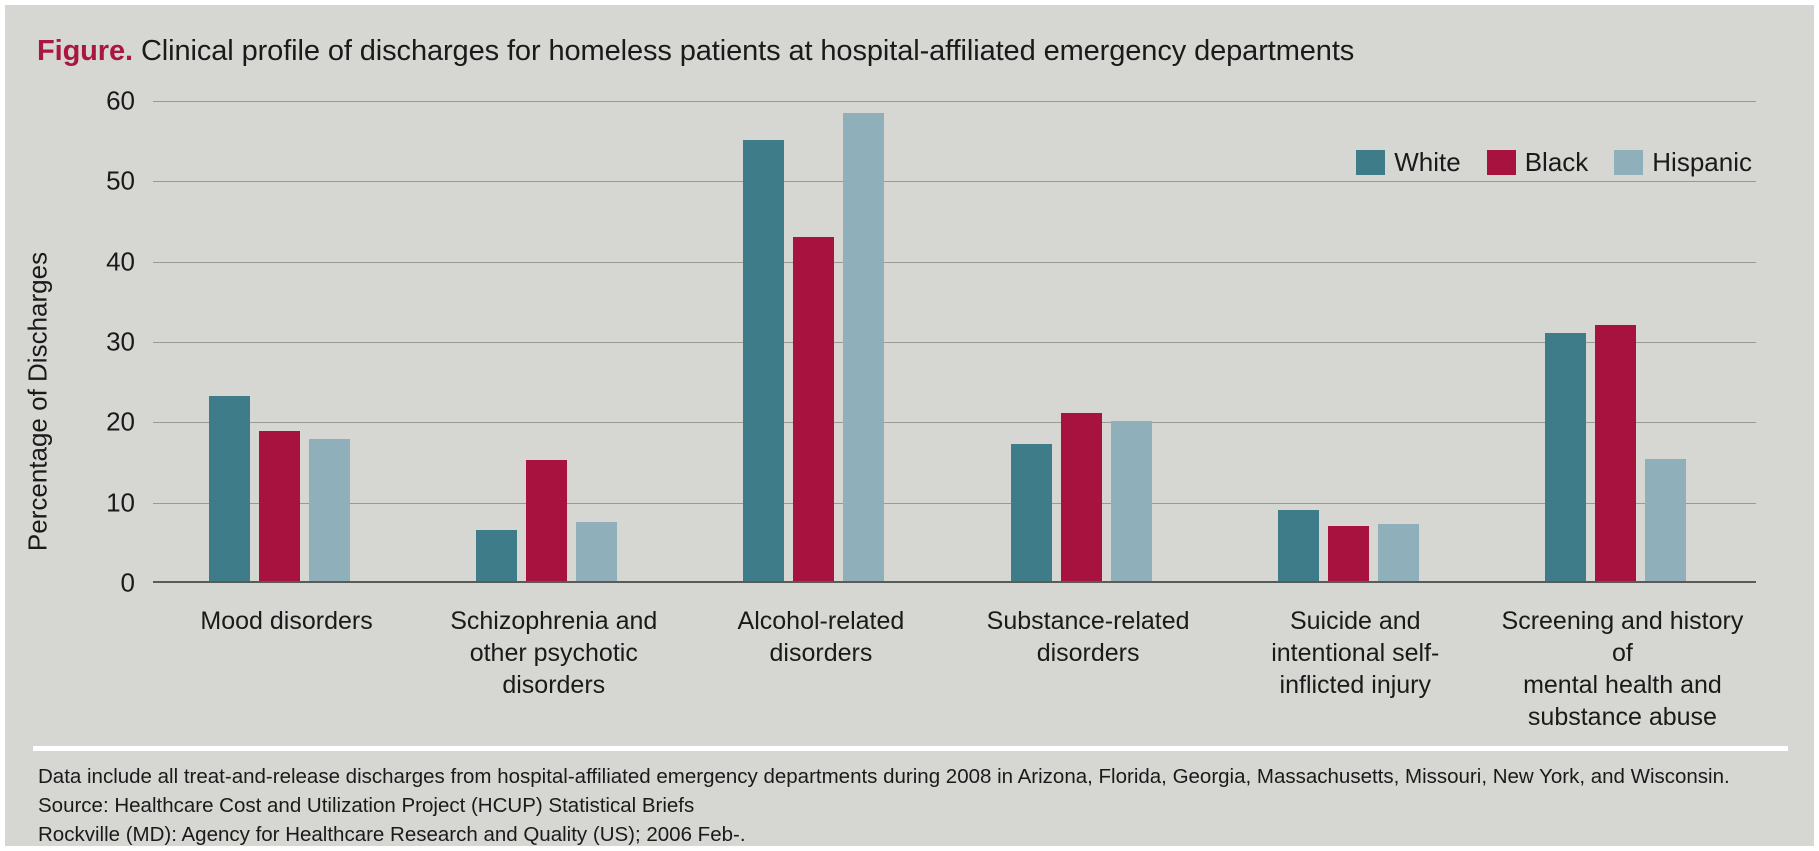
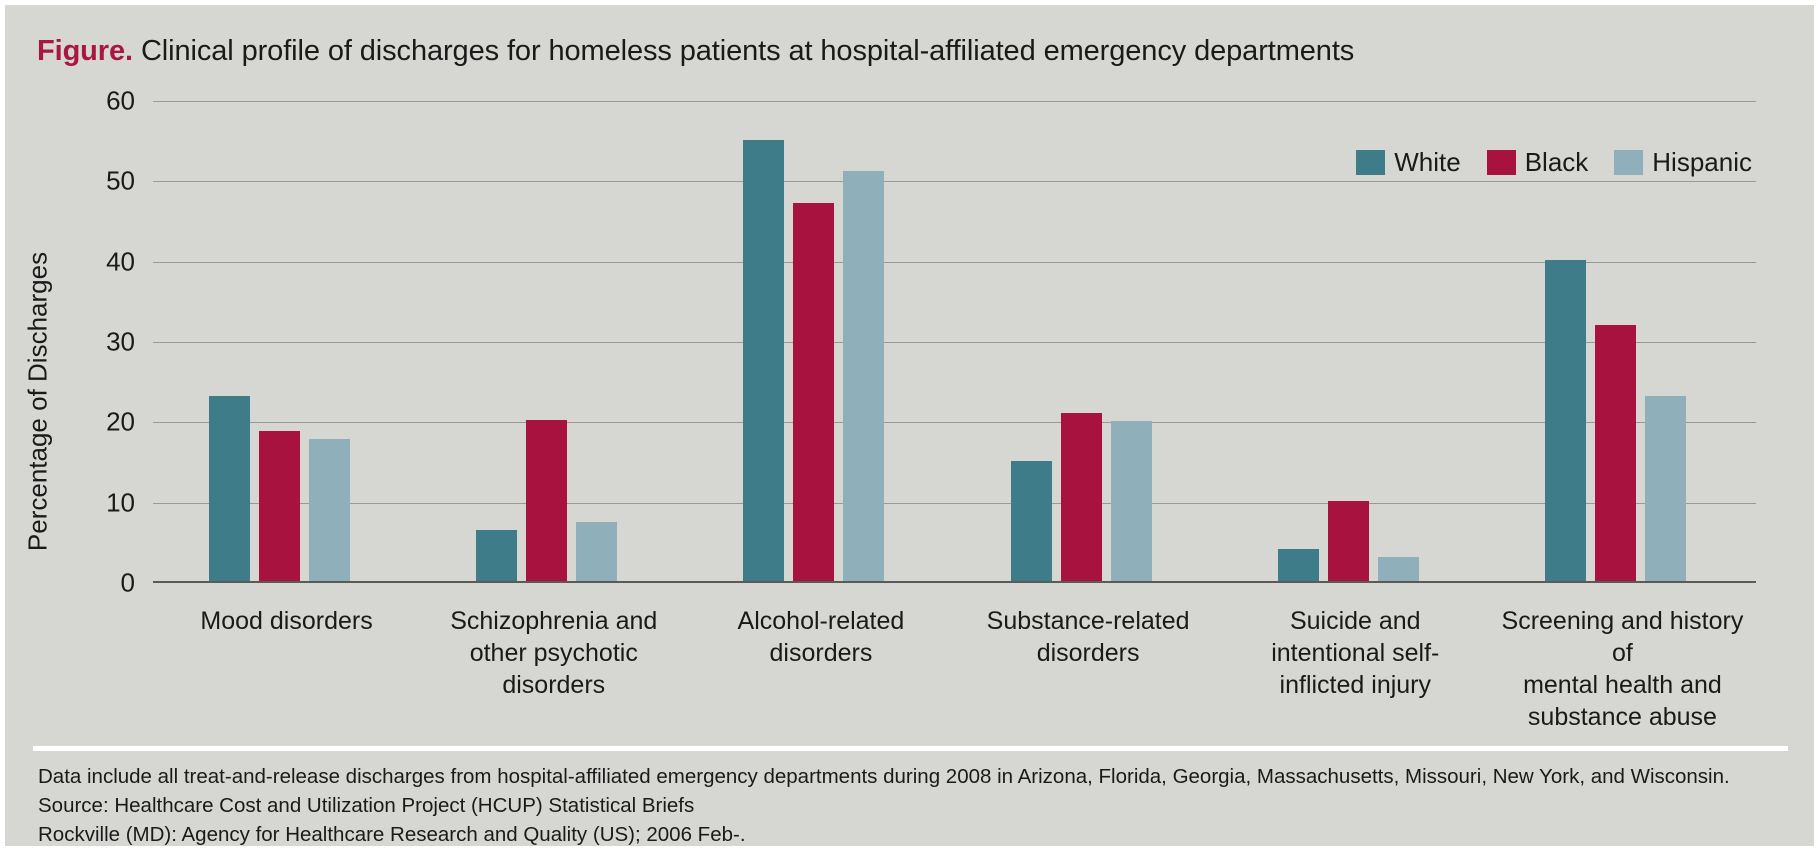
Black/Schizophrenia and other psychotic disorders: 15 -> 20
Black/Alcohol-related disorders: 43 -> 47
Hispanic/Alcohol-related disorders: 58 -> 51
White/Substance-related disorders: 17 -> 15
White/Suicide and intentional self-inflicted injury: 9 -> 4
Black/Suicide and intentional self-inflicted injury: 7 -> 10
Hispanic/Suicide and intentional self-inflicted injury: 7 -> 3
White/Screening and history of mental health and substance abuse: 31 -> 40
Hispanic/Screening and history of mental health and substance abuse: 15 -> 23
